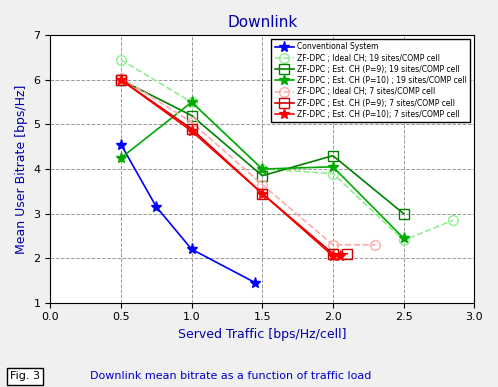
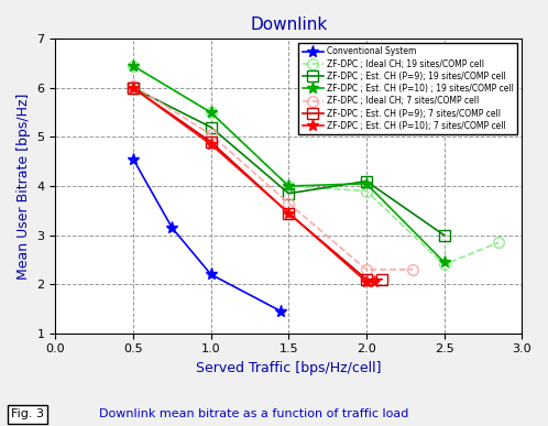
ZF-DPC ; Est. CH (P=10) ; 19 sites/COMP cell/0.5: 4.25 -> 6.45
ZF-DPC ; Est. CH (P=9); 19 sites/COMP cell/2.0: 4.30 -> 4.10
